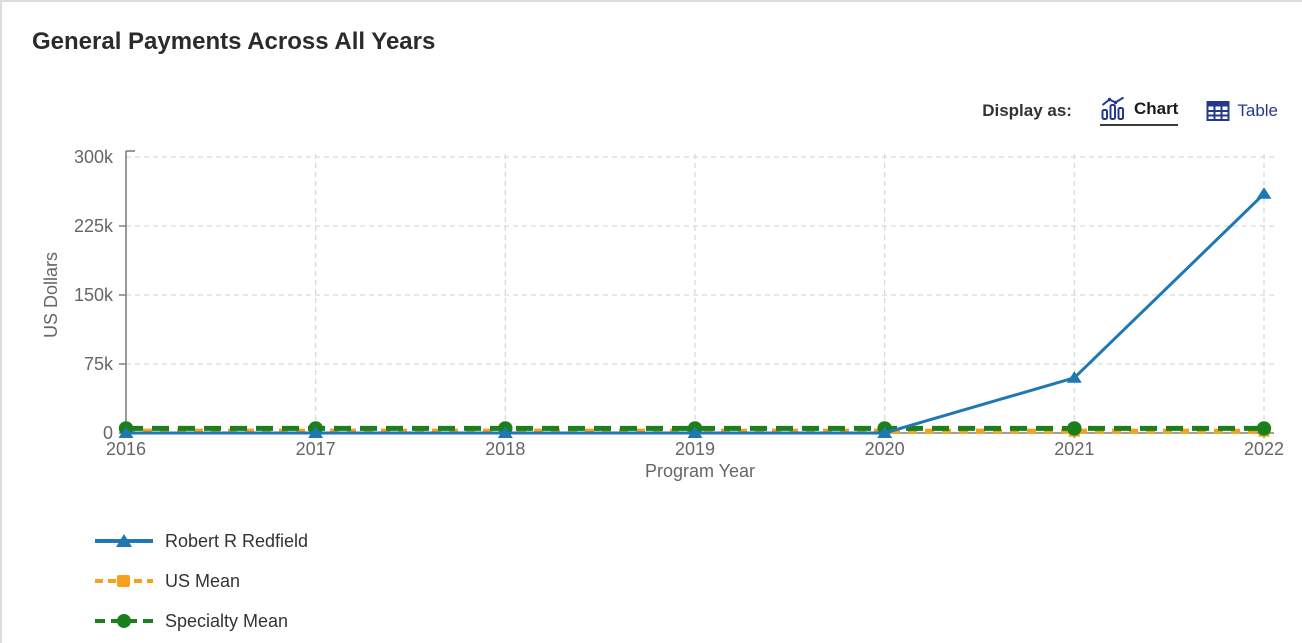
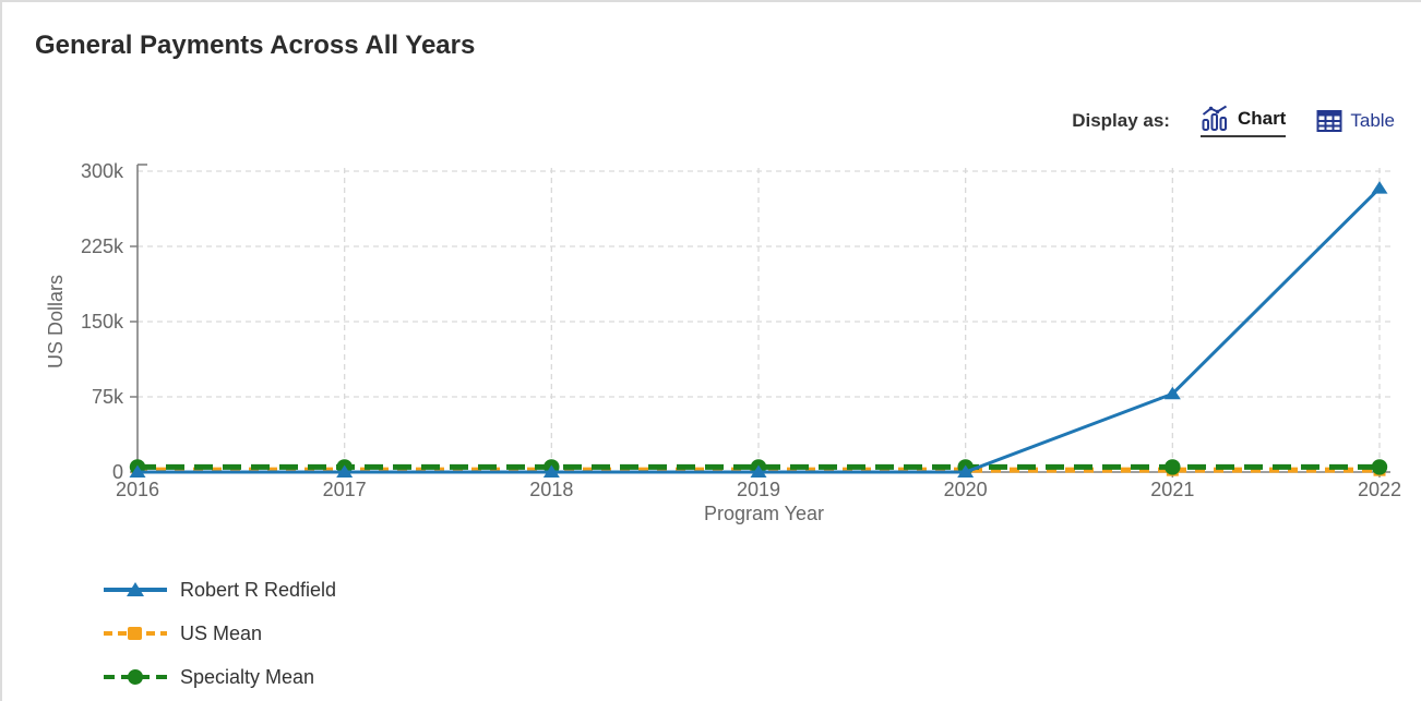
Robert R Redfield/2021: 60k -> 80k
Robert R Redfield/2022: 260k -> 280k
